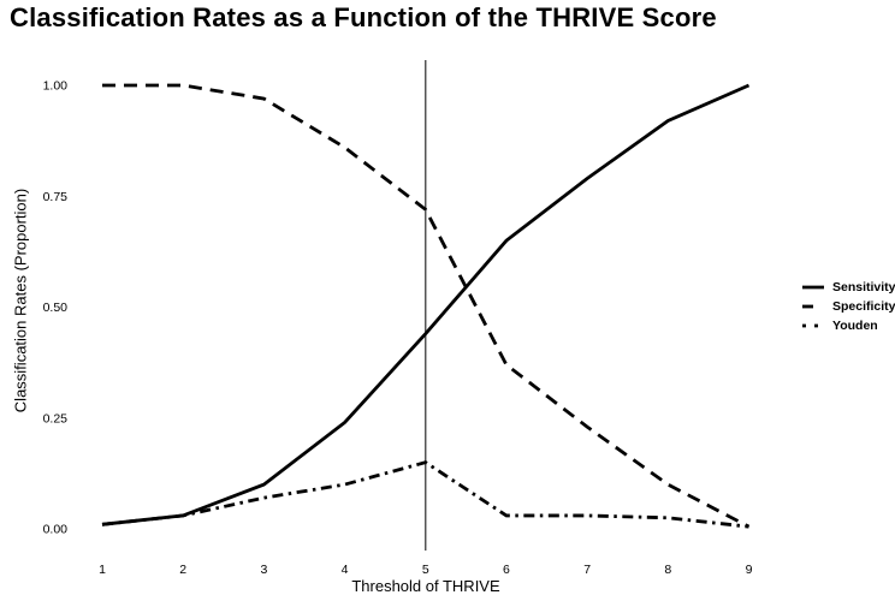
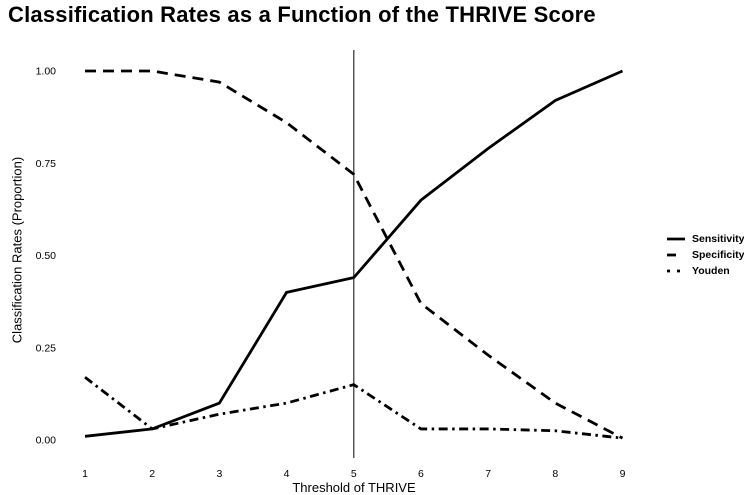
Youden/1: 0.01 -> 0.17
Sensitivity/4: 0.24 -> 0.40
